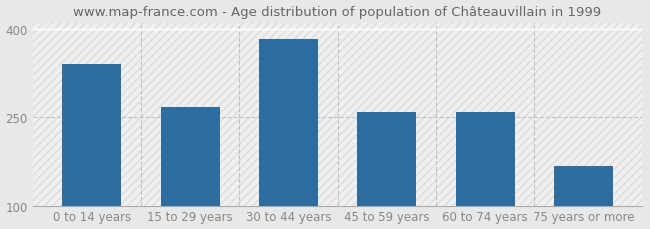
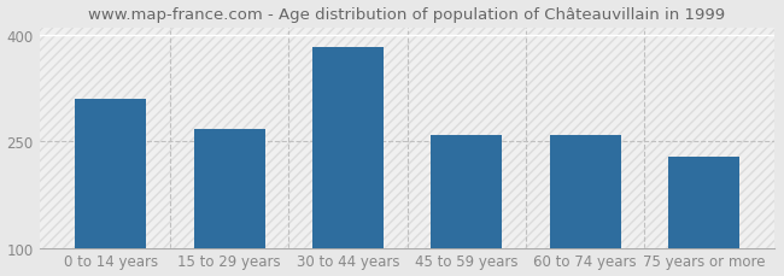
0 to 14 years: 340 -> 310
75 years or more: 168 -> 228
